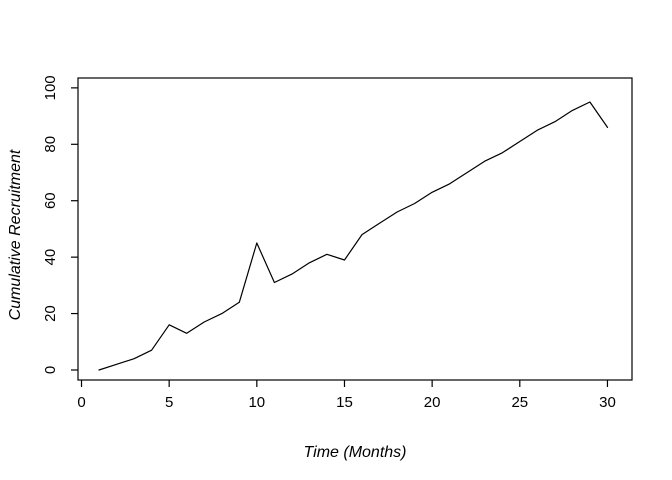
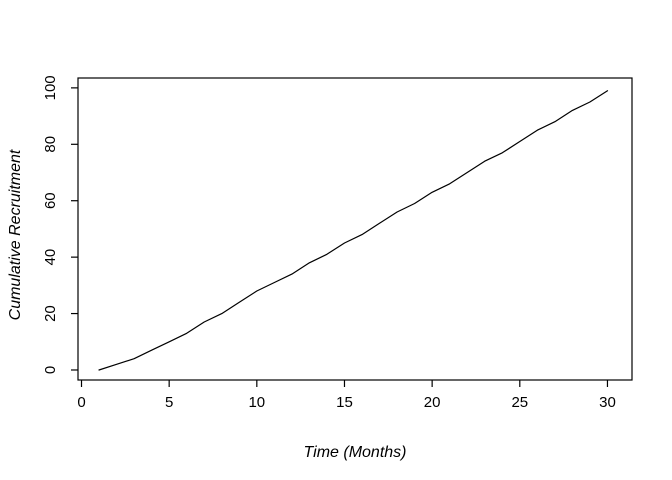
5: 16 -> 10
10: 45 -> 28
15: 39 -> 45
30: 86 -> 99
